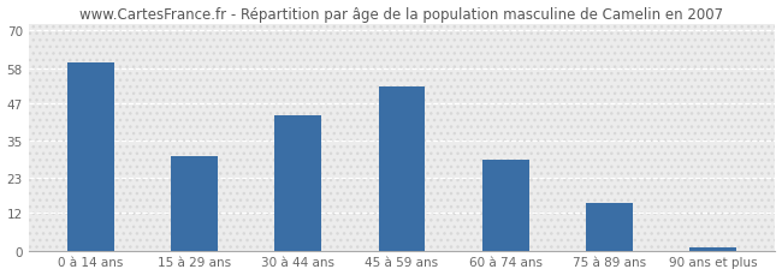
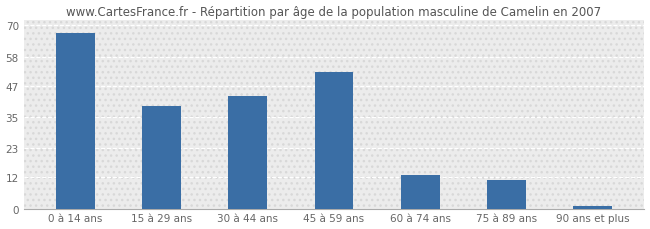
0 à 14 ans: 60 -> 67
15 à 29 ans: 30 -> 39
60 à 74 ans: 29 -> 13
75 à 89 ans: 15 -> 11
